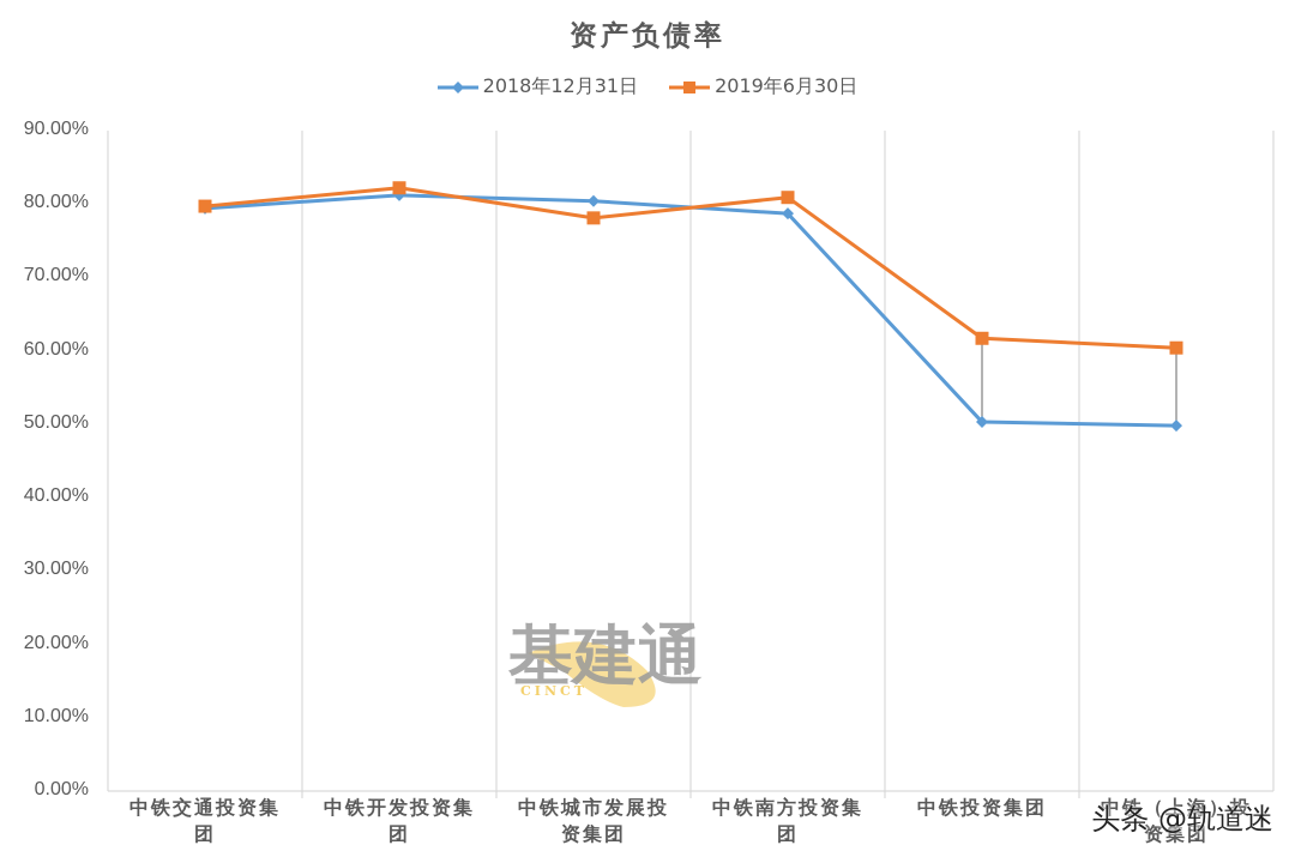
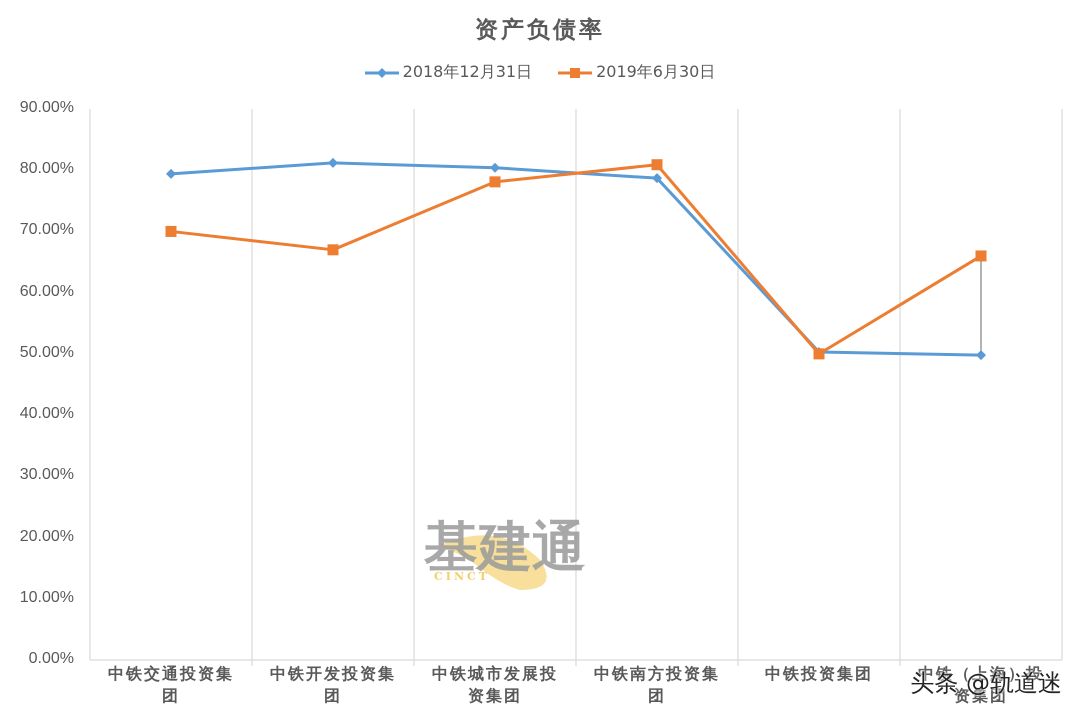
2019年6月30日/中铁交通投资集团: 80% -> 70%
2019年6月30日/中铁开发投资集团: 82% -> 67%
2019年6月30日/中铁投资集团: 62% -> 50%
2019年6月30日/中铁（上海）投资集团: 60% -> 66%
